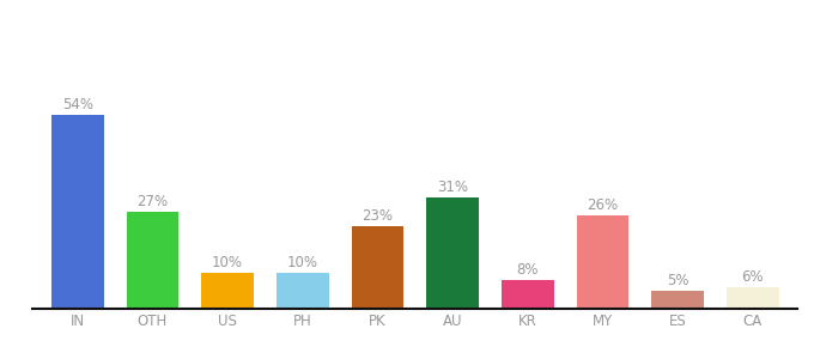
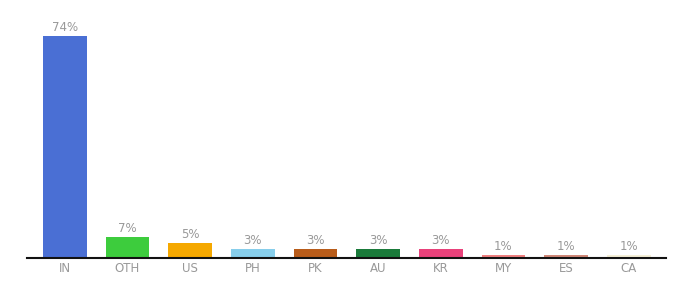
IN: 54% -> 74%
OTH: 27% -> 7%
US: 10% -> 5%
PH: 10% -> 3%
PK: 23% -> 3%
AU: 31% -> 3%
KR: 8% -> 3%
MY: 26% -> 1%
ES: 5% -> 1%
CA: 6% -> 1%
